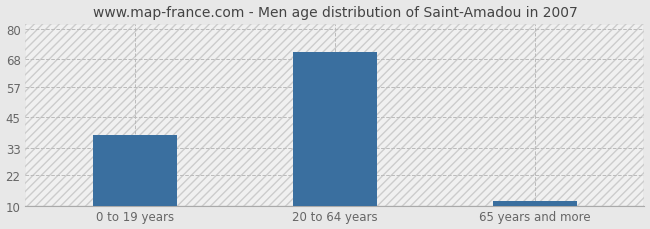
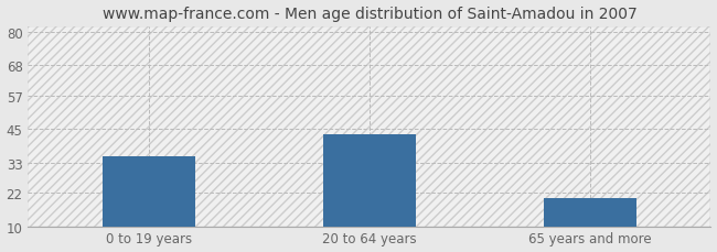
0 to 19 years: 38 -> 35
20 to 64 years: 71 -> 43
65 years and more: 12 -> 20
